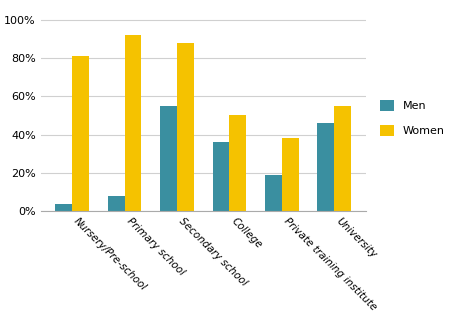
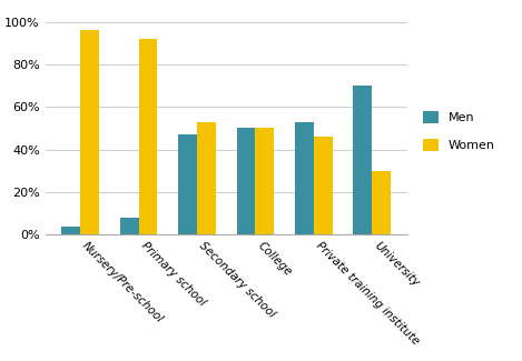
Women/Nursery/Pre-school: 81% -> 96%
Men/Secondary school: 55% -> 47%
Women/Secondary school: 88% -> 53%
Men/College: 36% -> 50%
Men/Private training institute: 19% -> 53%
Women/Private training institute: 38% -> 46%
Men/University: 46% -> 70%
Women/University: 55% -> 30%
